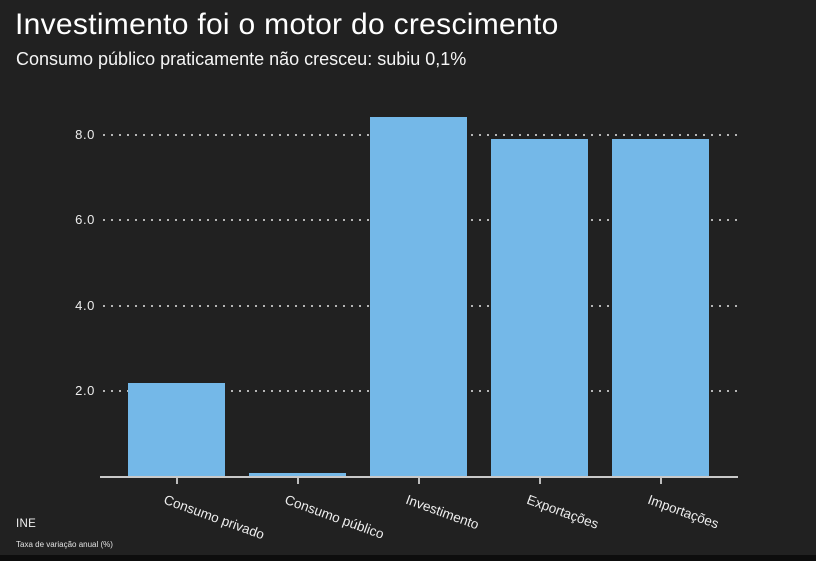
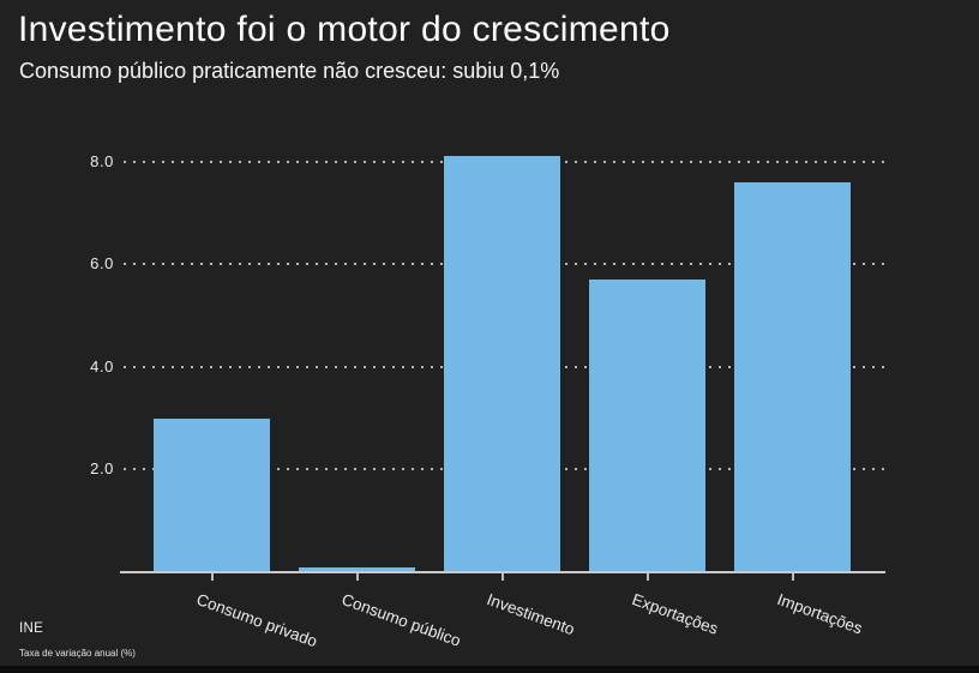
Consumo privado: 2.2 -> 3.0
Investimento: 8.4 -> 8.1
Exportações: 7.9 -> 5.7
Importações: 7.9 -> 7.6
